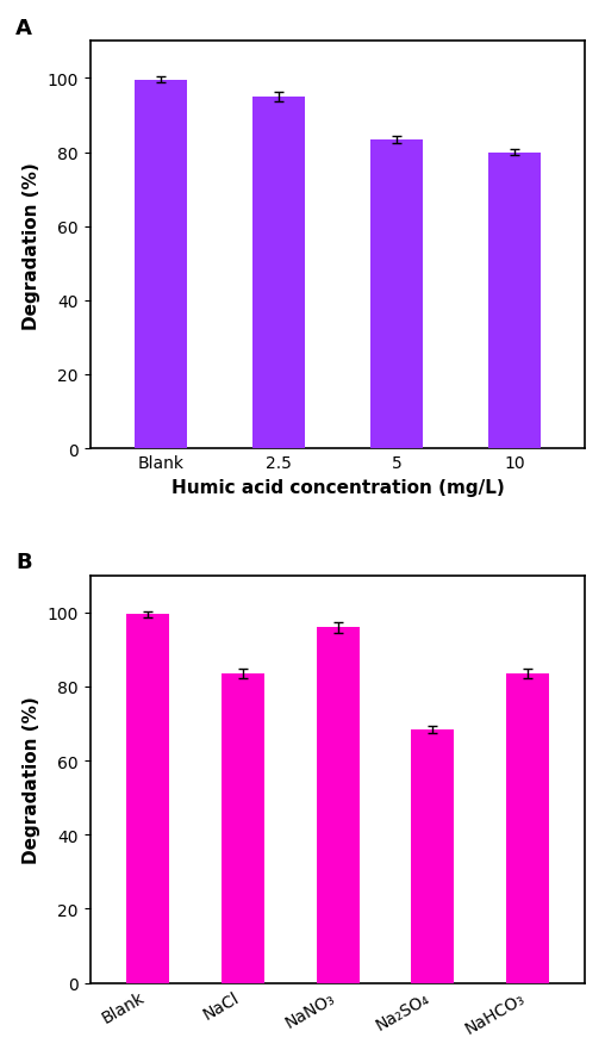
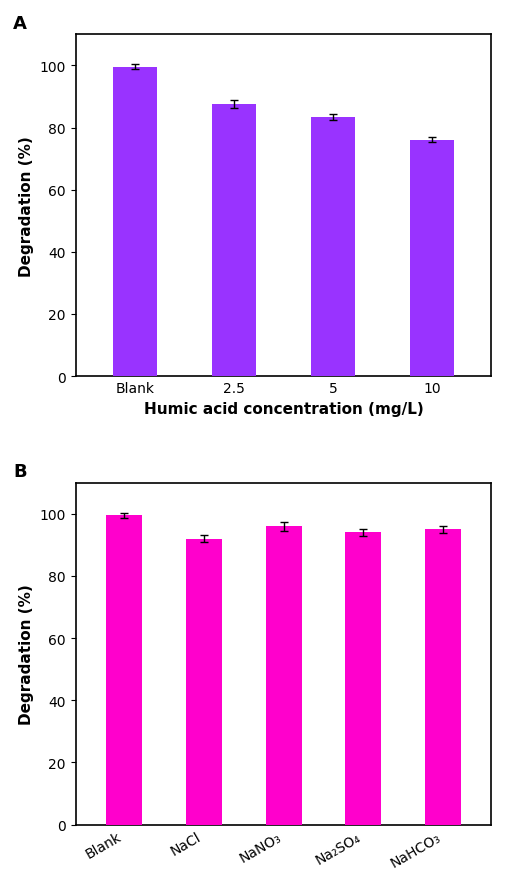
2.5: 95.0 -> 87.5
10: 80.0 -> 76.0
NaCl: 83.5 -> 92.0
Na₂SO₄: 68.5 -> 94.0
NaHCO₃: 83.5 -> 95.0
